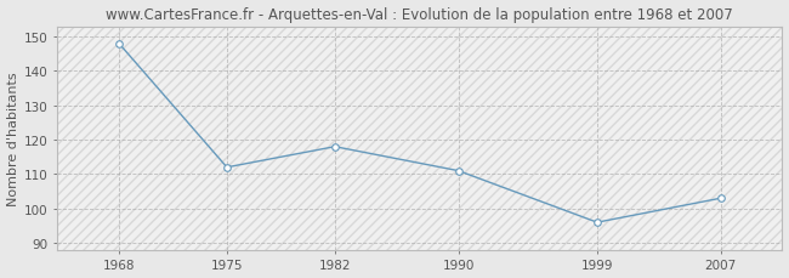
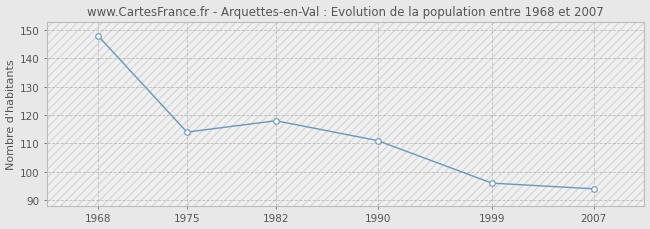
1975: 112 -> 114
2007: 103 -> 94
